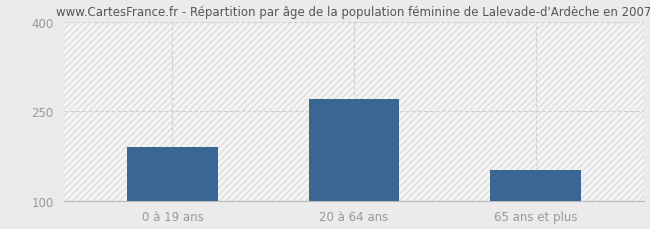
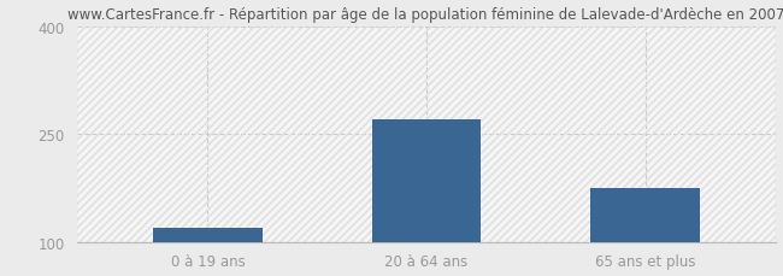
0 à 19 ans: 190 -> 120
65 ans et plus: 152 -> 175
